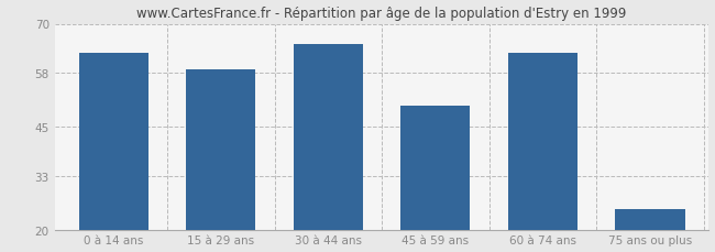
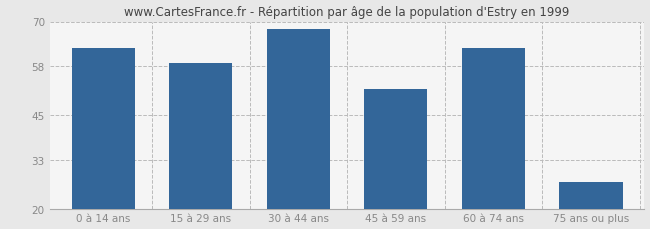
30 à 44 ans: 65 -> 68
45 à 59 ans: 50 -> 52
75 ans ou plus: 25 -> 27
